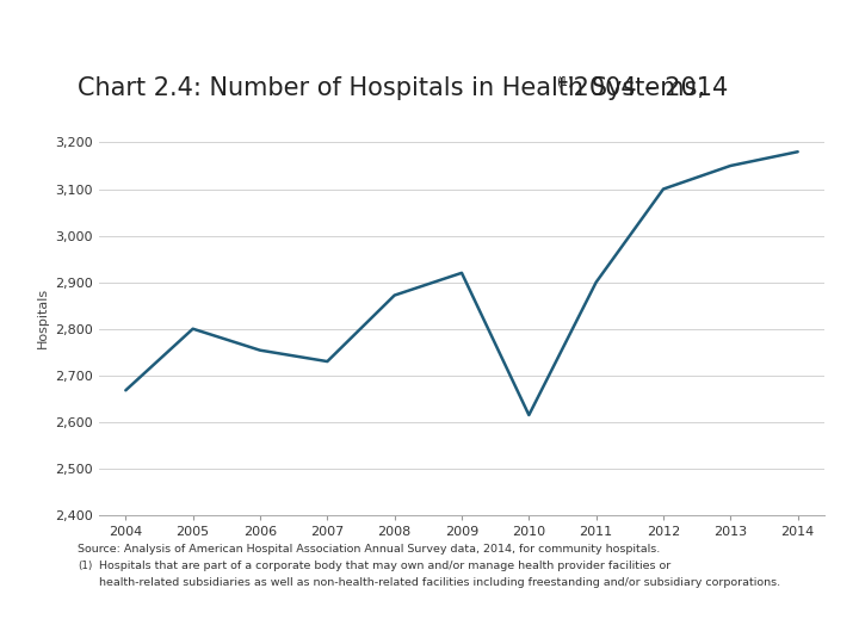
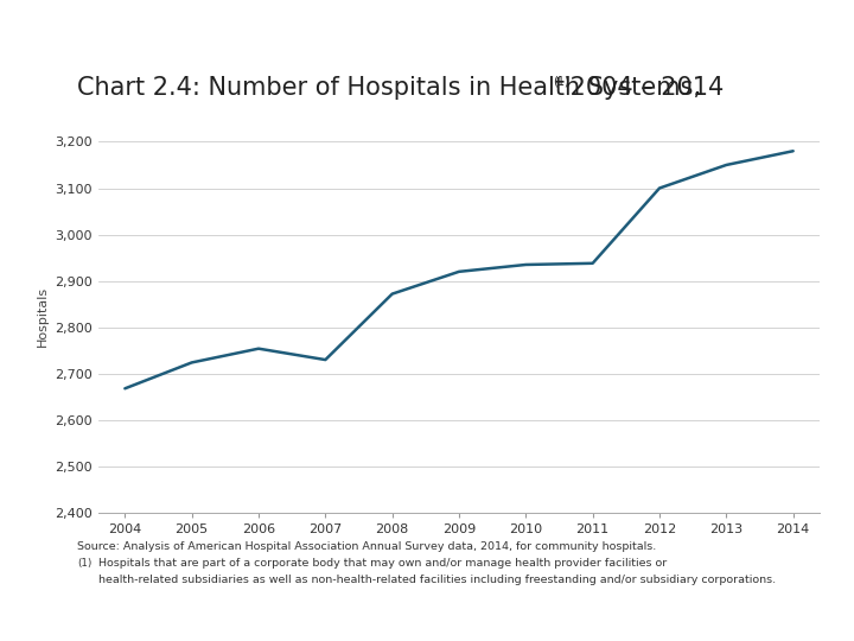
2005: 2,800 -> 2,724
2010: 2,615 -> 2,935
2011: 2,900 -> 2,938
